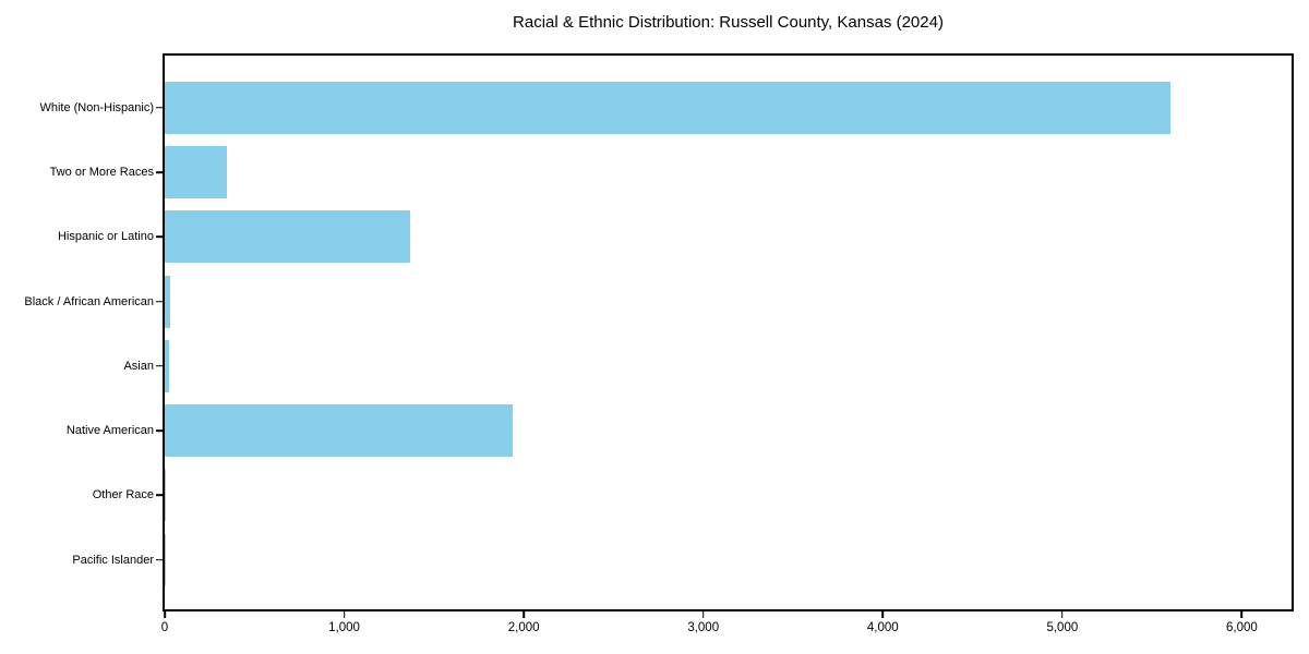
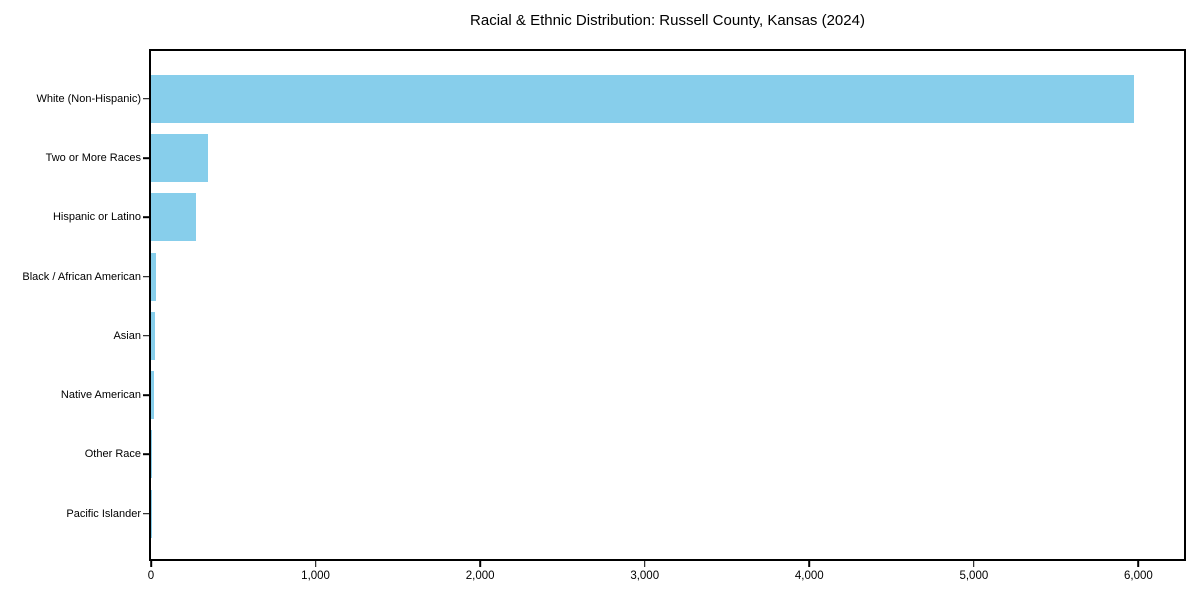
White (Non-Hispanic): 5600 -> 5980
Hispanic or Latino: 1370 -> 280
Native American: 1940 -> 20
